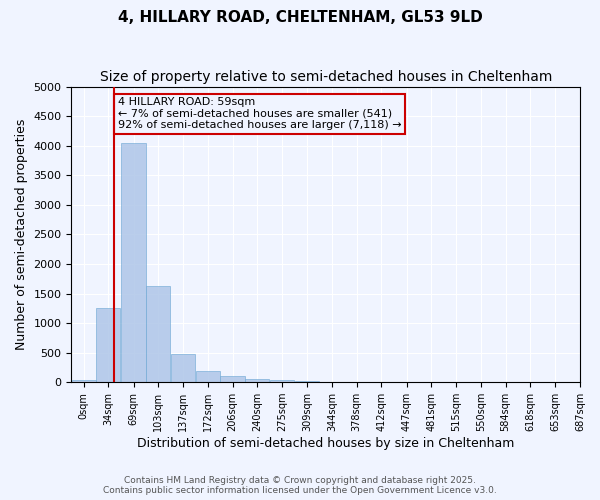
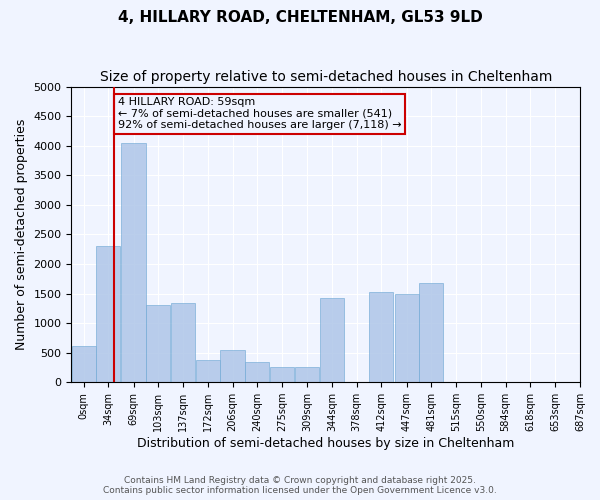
0sqm: 30 -> 620
34sqm: 1250 -> 2300
103sqm: 1620 -> 1300
137sqm: 470 -> 1340
172sqm: 180 -> 380
206sqm: 110 -> 540
240sqm: 60 -> 340
275sqm: 30 -> 260
309sqm: 20 -> 260
344sqm: 10 -> 1420
412sqm: 0 -> 1520
447sqm: 0 -> 1500
481sqm: 0 -> 1680
